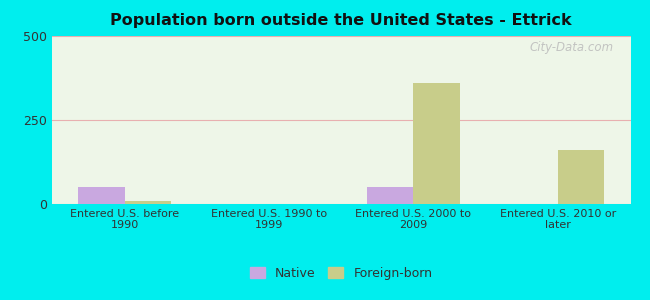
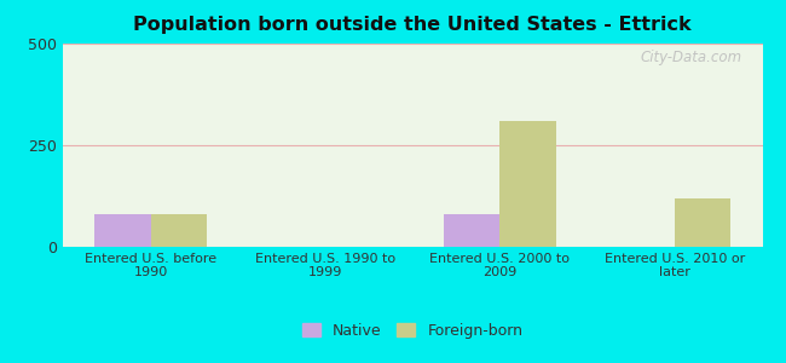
Native/Entered U.S. before 1990: 50 -> 80
Foreign-born/Entered U.S. before 1990: 10 -> 80
Native/Entered U.S. 2000 to 2009: 50 -> 80
Foreign-born/Entered U.S. 2000 to 2009: 360 -> 310
Foreign-born/Entered U.S. 2010 or later: 160 -> 120
